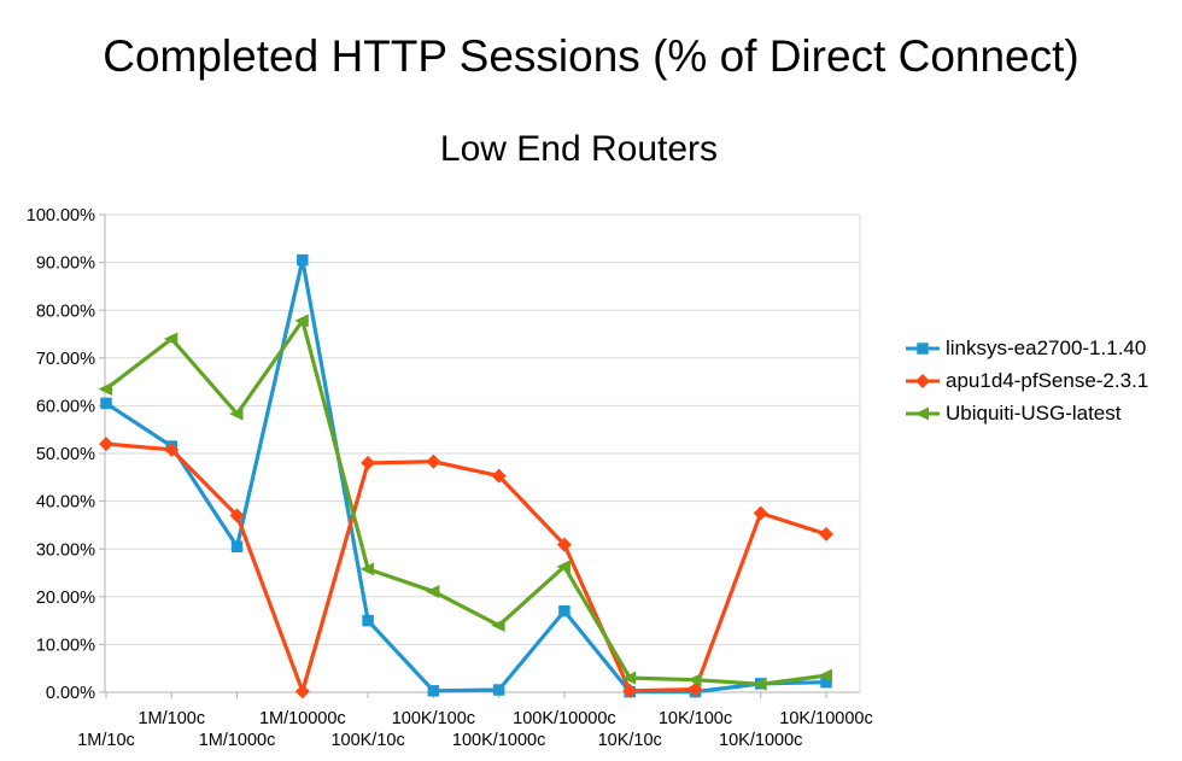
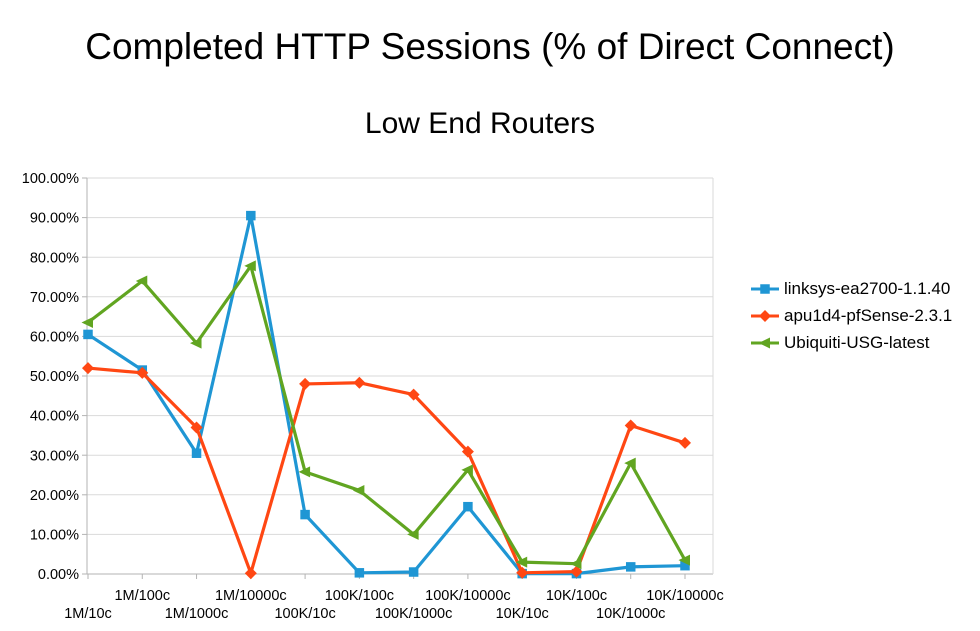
Ubiquiti-USG-latest/100K/1000c: 14% -> 10%
Ubiquiti-USG-latest/10K/1000c: 2% -> 28%
